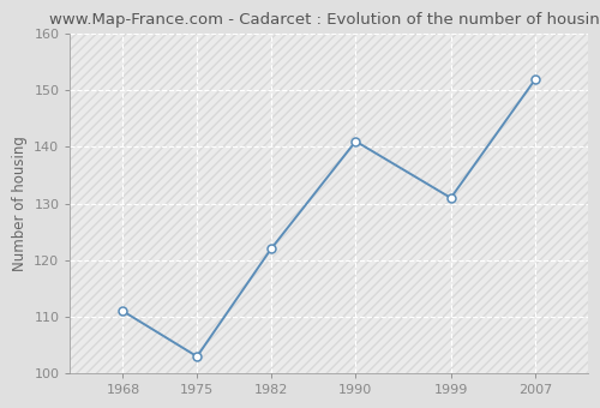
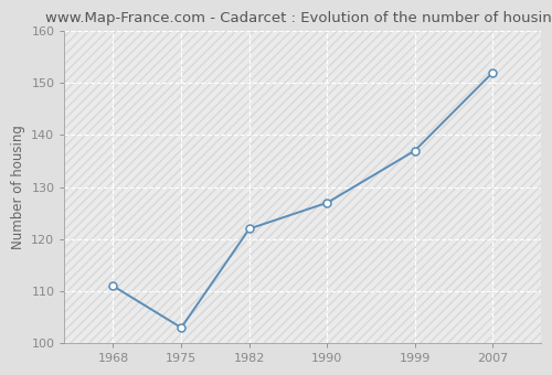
1990: 141 -> 127
1999: 131 -> 137
